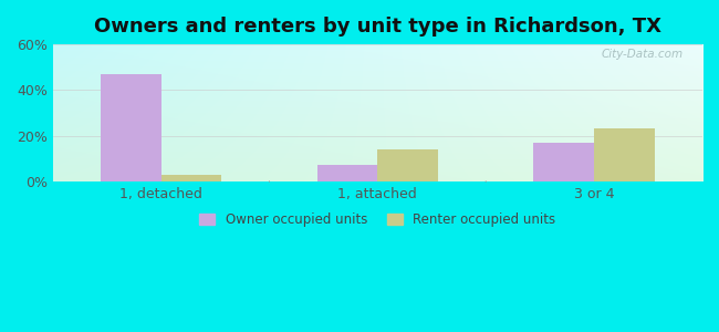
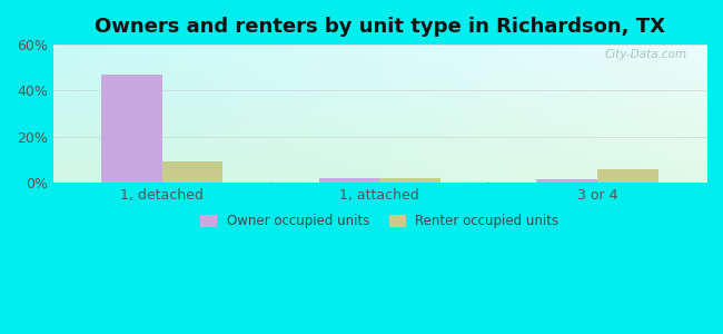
Renter occupied units/1, detached: 3% -> 9%
Owner occupied units/1, attached: 7.0% -> 2.0%
Renter occupied units/1, attached: 14% -> 2%
Owner occupied units/3 or 4: 17.0% -> 1.5%
Renter occupied units/3 or 4: 23% -> 6%
